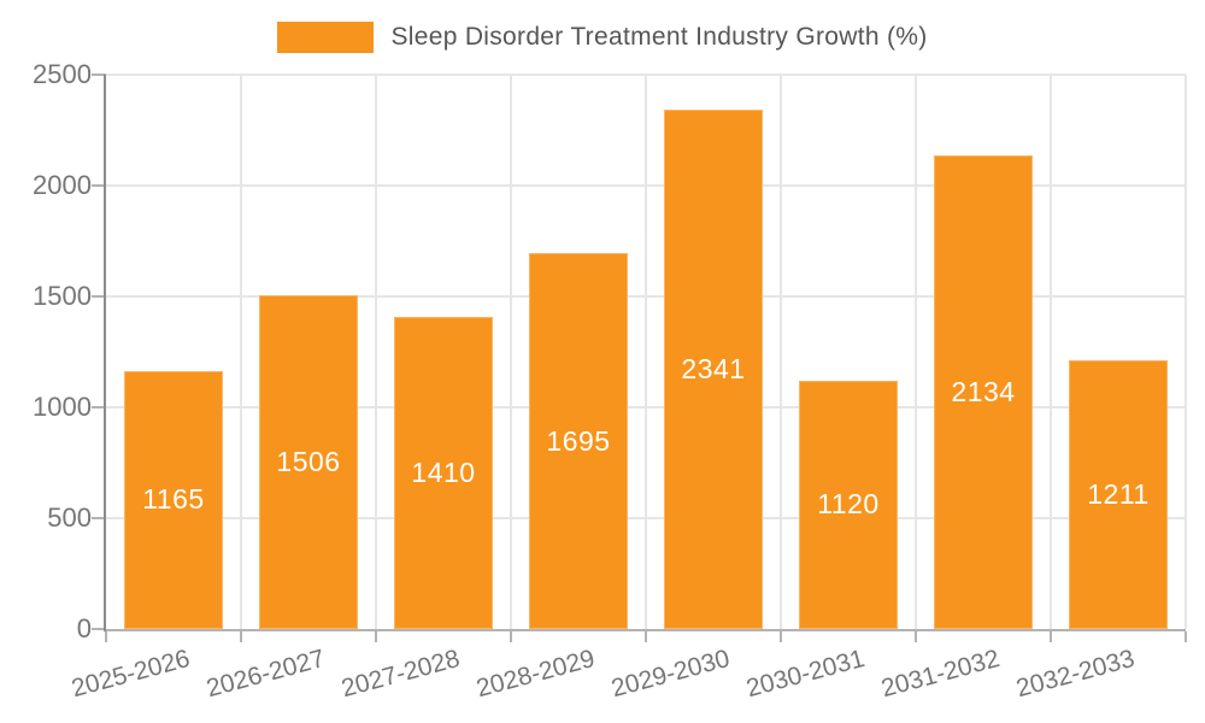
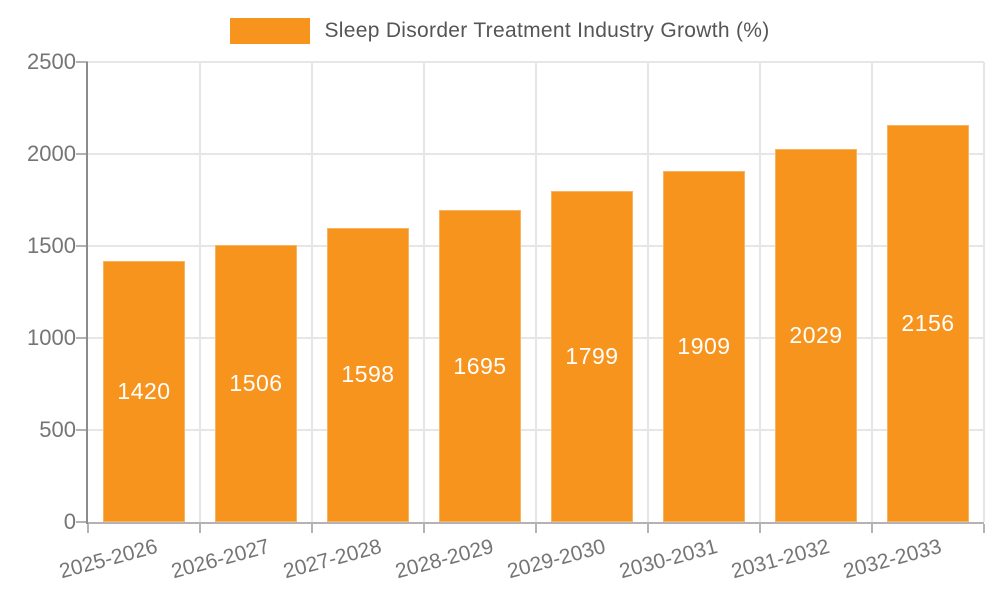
2025-2026: 1165 -> 1420
2027-2028: 1410 -> 1598
2029-2030: 2341 -> 1799
2030-2031: 1120 -> 1909
2031-2032: 2134 -> 2029
2032-2033: 1211 -> 2156
